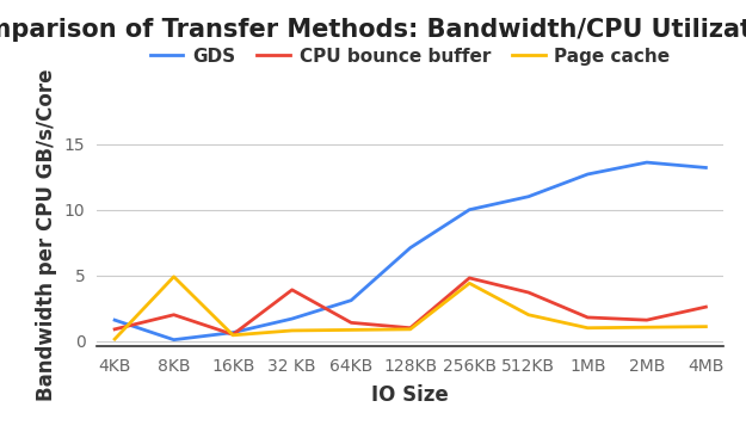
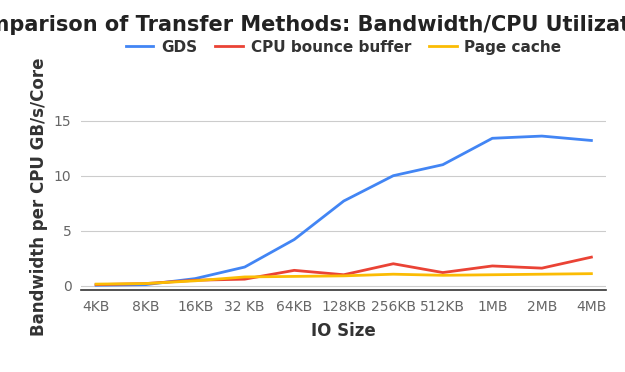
GDS/4KB: 1.6 -> 0.1
CPU bounce buffer/4KB: 0.9 -> 0.1
CPU bounce buffer/8KB: 2.0 -> 0.2
Page cache/8KB: 4.9 -> 0.2
CPU bounce buffer/32 KB: 3.9 -> 0.6
GDS/64KB: 3.1 -> 4.2
GDS/128KB: 7.1 -> 7.7
CPU bounce buffer/256KB: 4.8 -> 2.0
Page cache/256KB: 4.4 -> 1.1
CPU bounce buffer/512KB: 3.7 -> 1.2
Page cache/512KB: 2.0 -> 0.9
GDS/1MB: 12.7 -> 13.4
